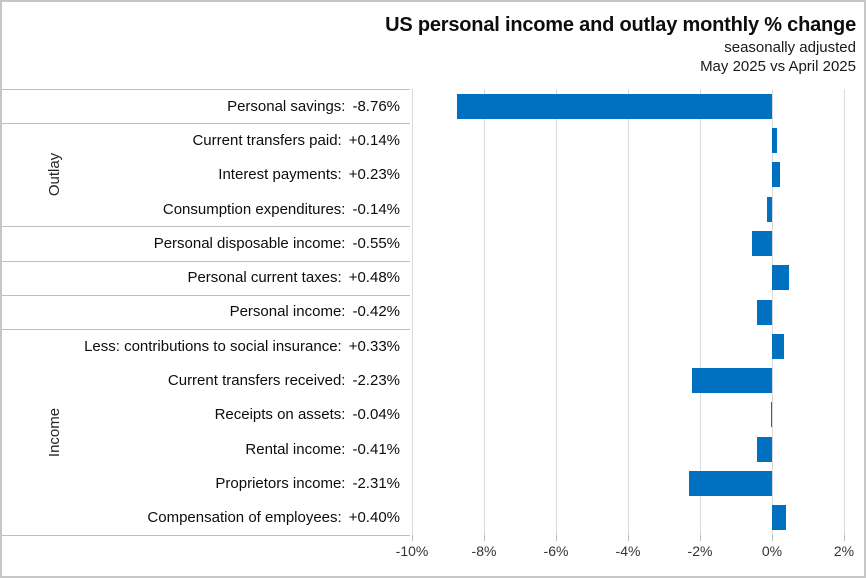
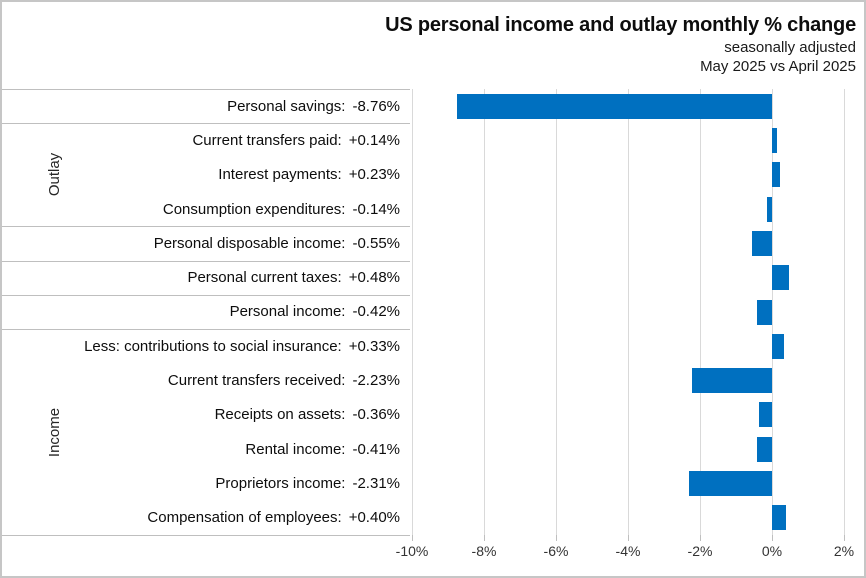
Receipts on assets:: -0.04% -> -0.36%
